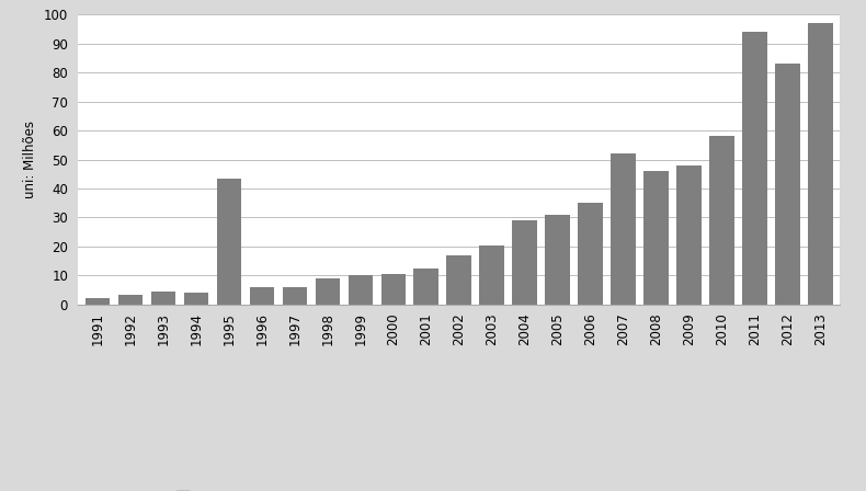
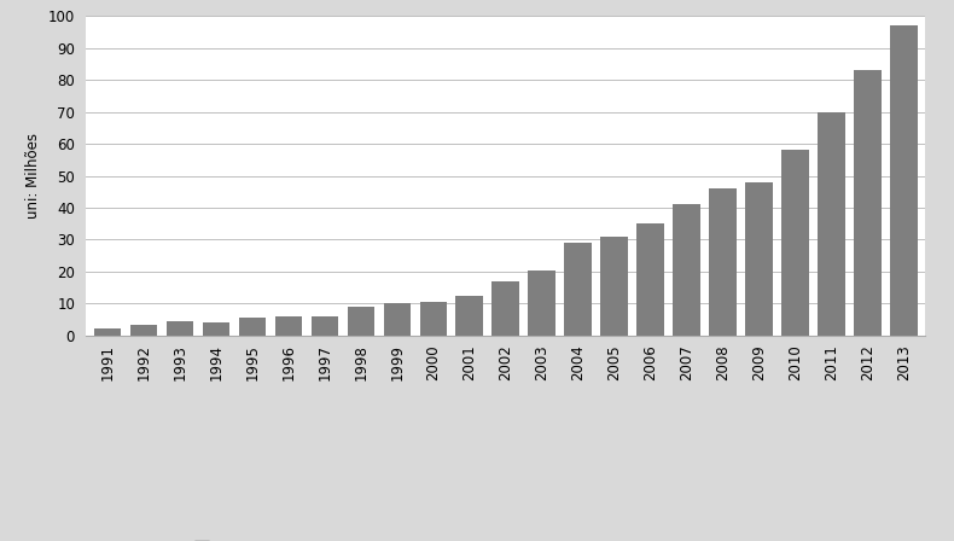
1995: 43.5 -> 5.5
2007: 52.0 -> 41.0
2011: 94.0 -> 70.0
